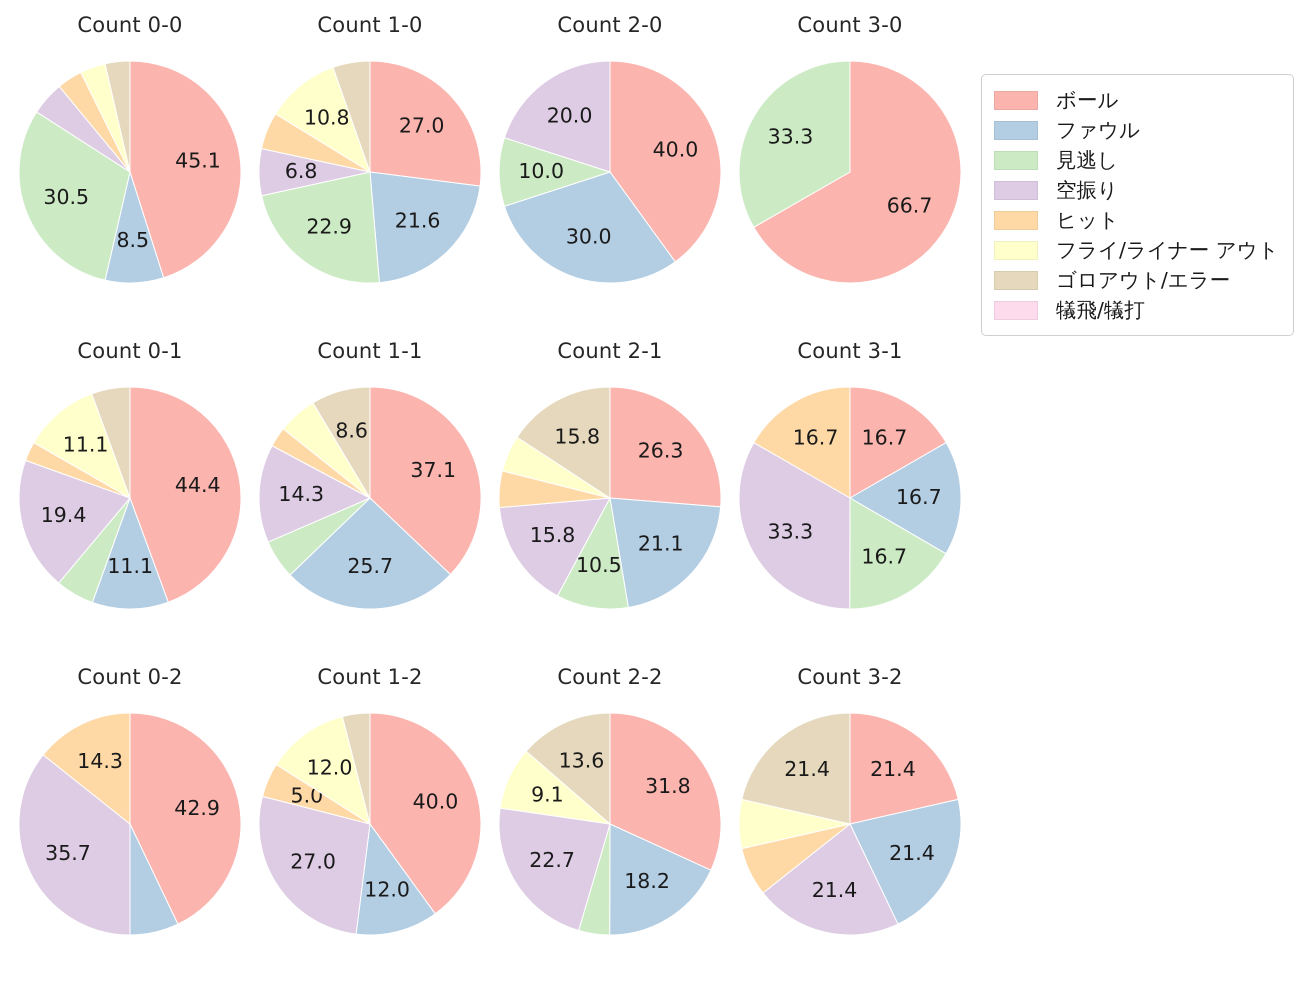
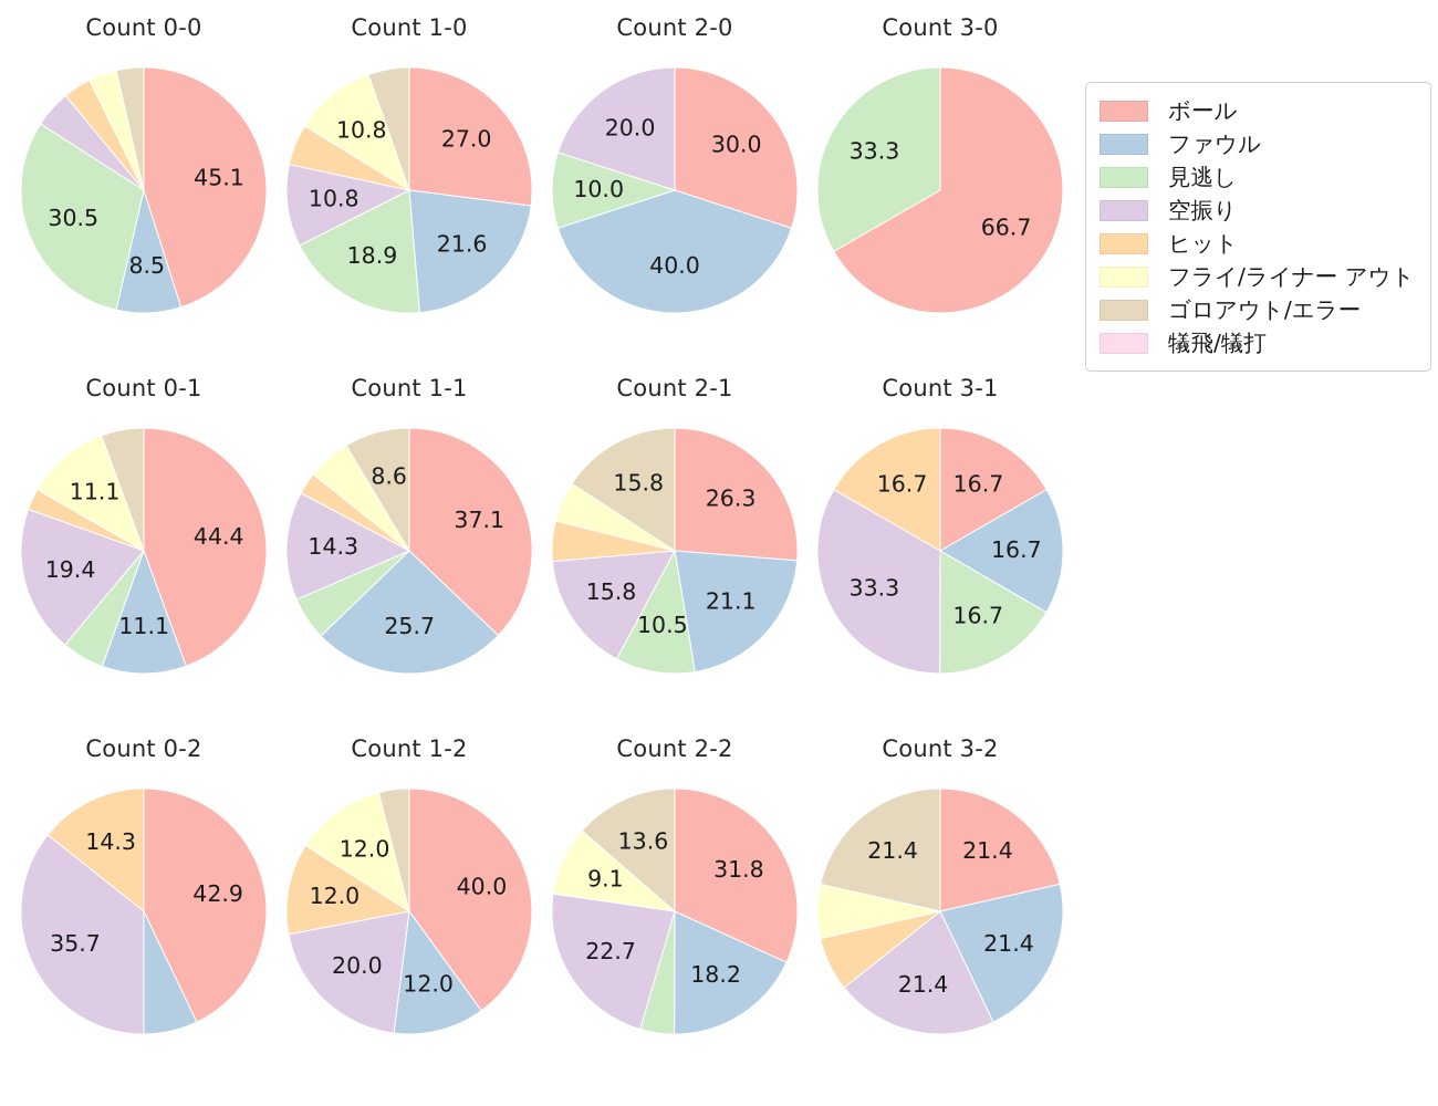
Count 1-0/見逃し: 22.9 -> 18.9
Count 1-0/空振り: 6.8 -> 10.8
Count 2-0/ボール: 40.0 -> 30.0
Count 2-0/ファウル: 30.0 -> 40.0
Count 1-2/空振り: 27.0 -> 20.0
Count 1-2/ヒット: 5.0 -> 12.0
